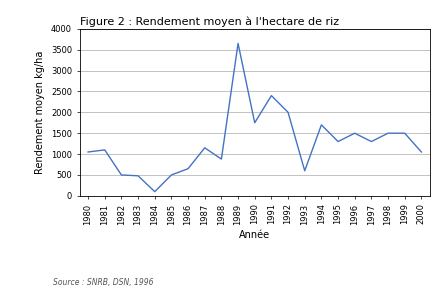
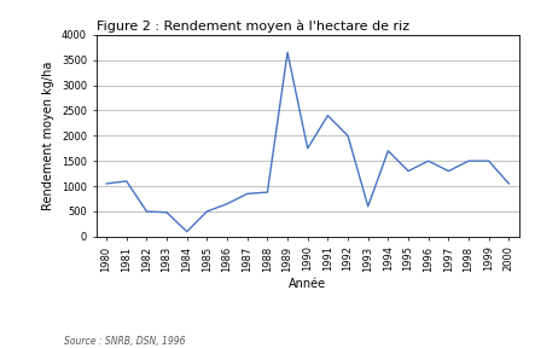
1987: 1150 -> 850
